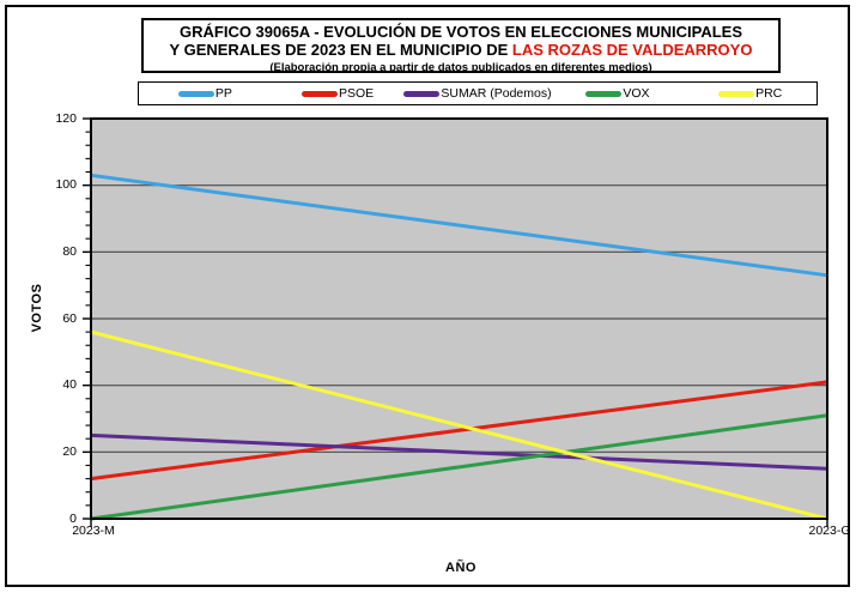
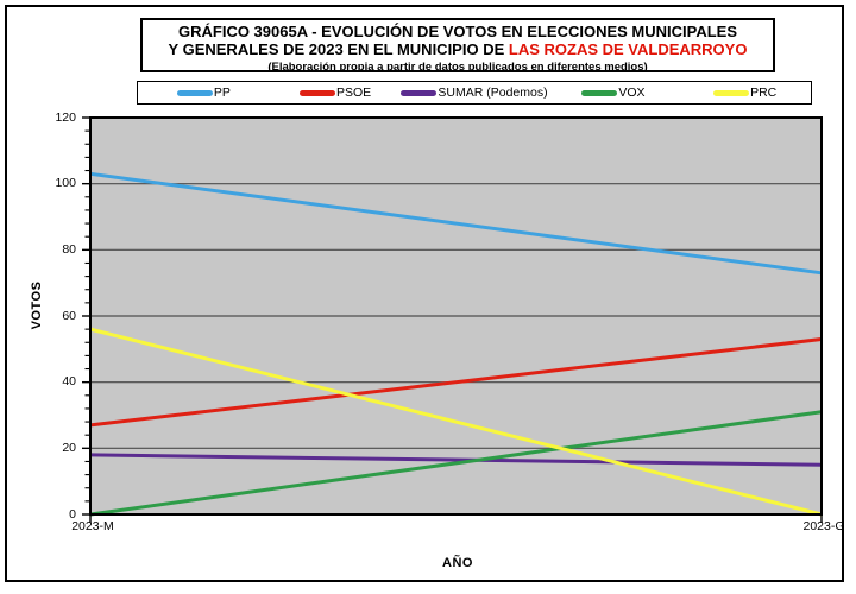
PSOE/2023-M: 12 -> 27
SUMAR (Podemos)/2023-M: 25 -> 18
PSOE/2023-G: 41 -> 53
